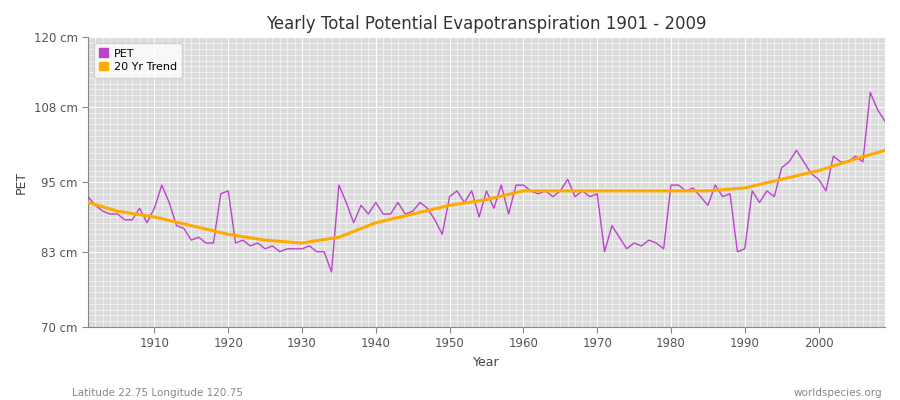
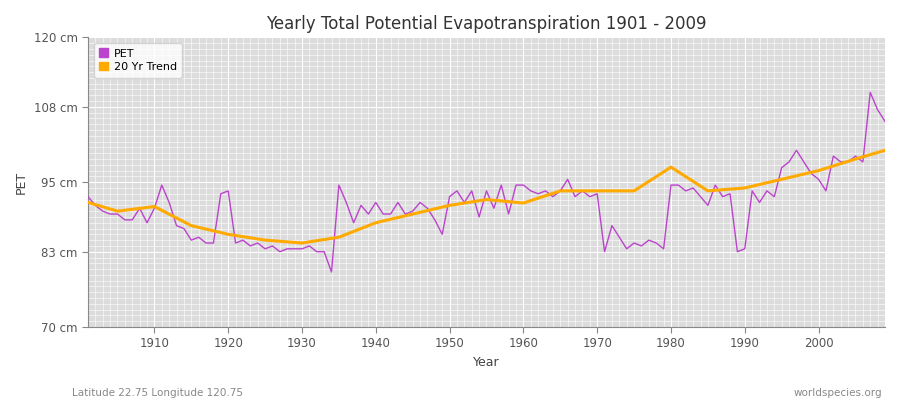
20 Yr Trend/1910: 89.0 cm -> 90.8 cm
20 Yr Trend/1960: 93.5 cm -> 91.4 cm
20 Yr Trend/1980: 93.5 cm -> 97.6 cm
